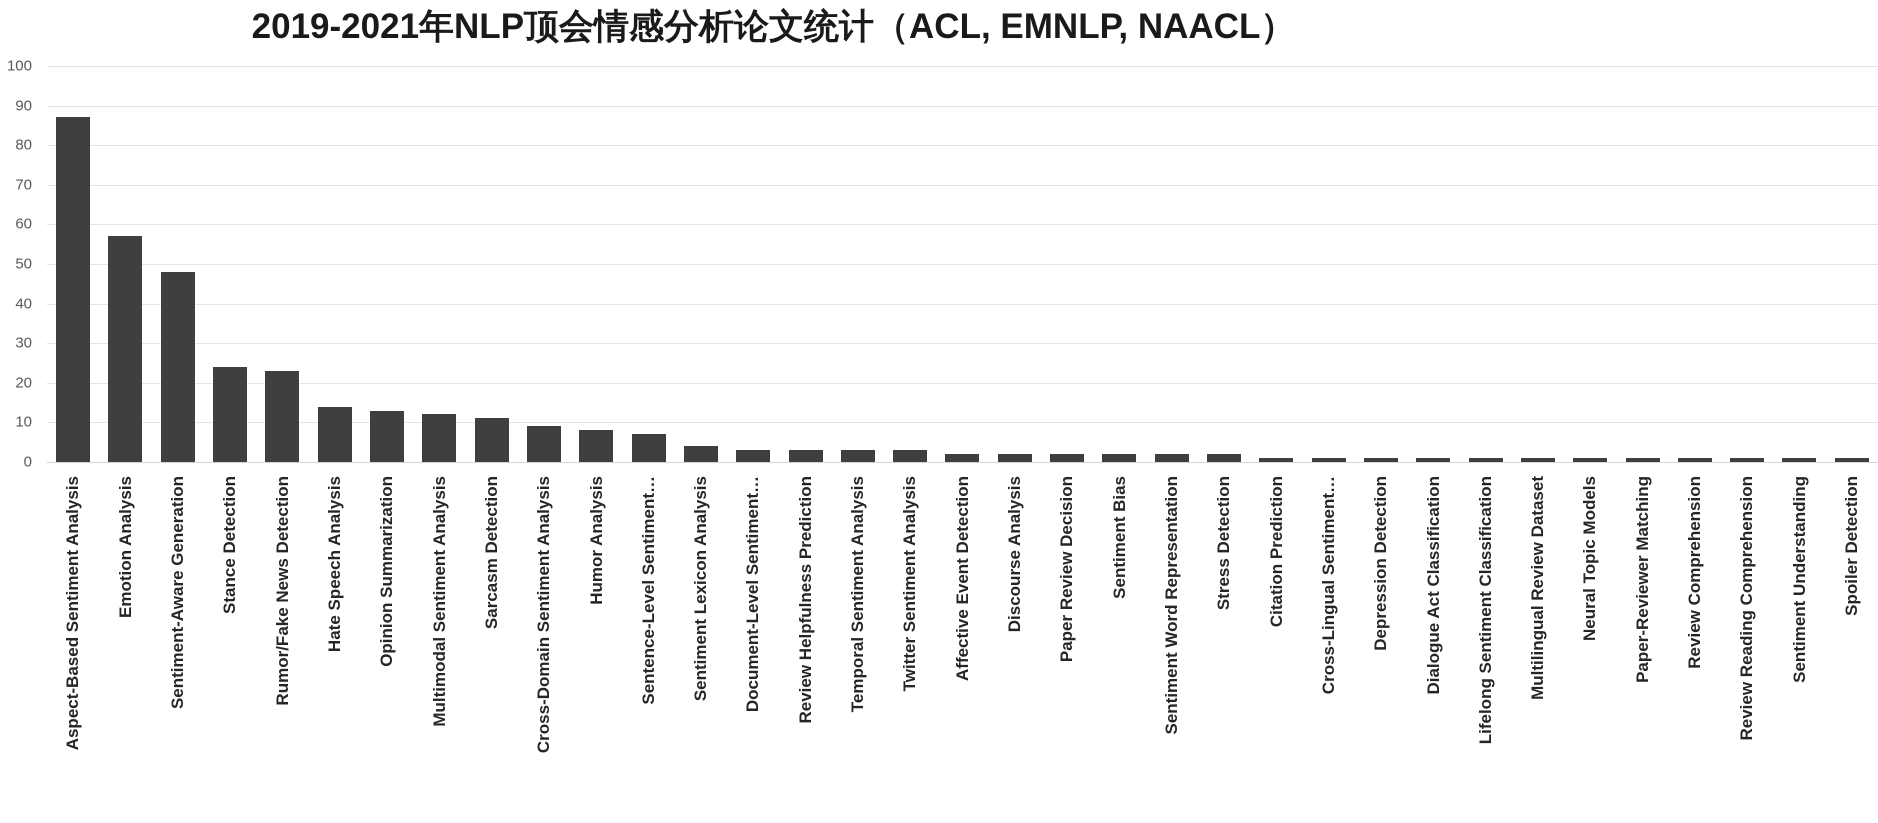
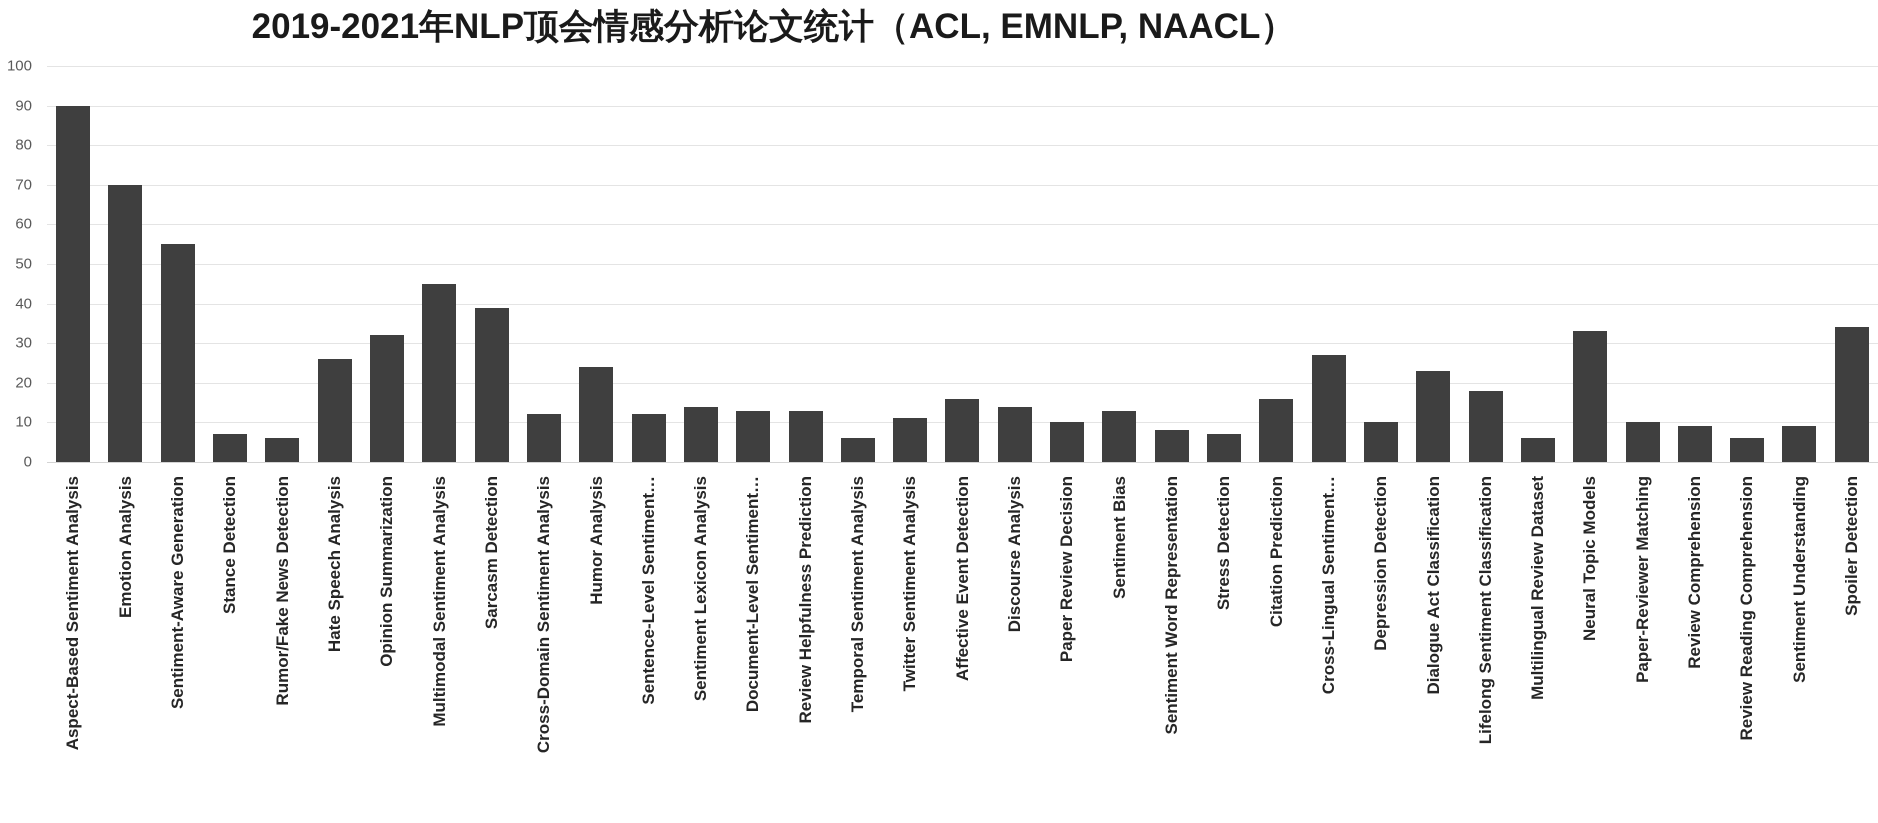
Aspect-Based Sentiment Analysis: 87 -> 90
Emotion Analysis: 57 -> 70
Sentiment-Aware Generation: 48 -> 55
Stance Detection: 24 -> 7
Rumor/Fake News Detection: 23 -> 6
Hate Speech Analysis: 14 -> 26
Opinion Summarization: 13 -> 32
Multimodal Sentiment Analysis: 12 -> 45
Sarcasm Detection: 11 -> 39
Cross-Domain Sentiment Analysis: 9 -> 12
Humor Analysis: 8 -> 24
Sentence-Level Sentiment…: 7 -> 12
Sentiment Lexicon Analysis: 4 -> 14
Document-Level Sentiment…: 3 -> 13
Review Helpfulness Prediction: 3 -> 13
Temporal Sentiment Analysis: 3 -> 6
Twitter Sentiment Analysis: 3 -> 11
Affective Event Detection: 2 -> 16
Discourse Analysis: 2 -> 14
Paper Review Decision: 2 -> 10
Sentiment Bias: 2 -> 13
Sentiment Word Representation: 2 -> 8
Stress Detection: 2 -> 7
Citation Prediction: 1 -> 16
Cross-Lingual Sentiment…: 1 -> 27
Depression Detection: 1 -> 10
Dialogue Act Classification: 1 -> 23
Lifelong Sentiment Classification: 1 -> 18
Multilingual Review Dataset: 1 -> 6
Neural Topic Models: 1 -> 33
Paper-Reviewer Matching: 1 -> 10
Review Comprehension: 1 -> 9
Review Reading Comprehension: 1 -> 6
Sentiment Understanding: 1 -> 9
Spoiler Detection: 1 -> 34
